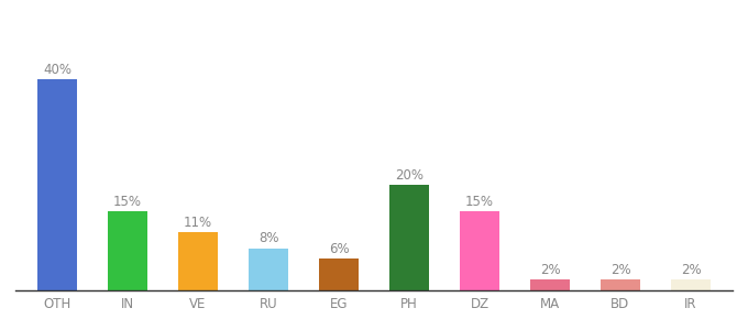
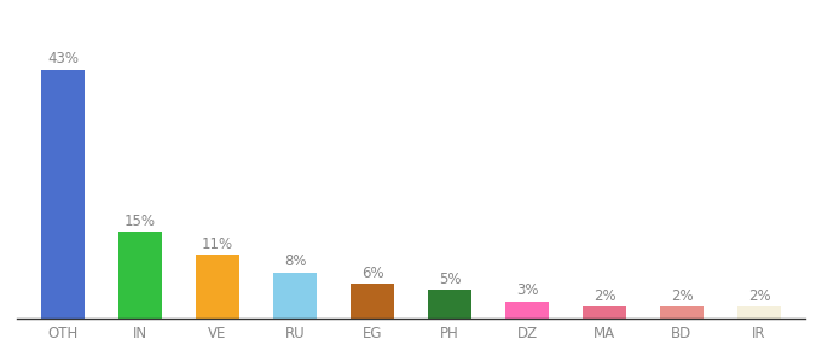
OTH: 40% -> 43%
PH: 20% -> 5%
DZ: 15% -> 3%
